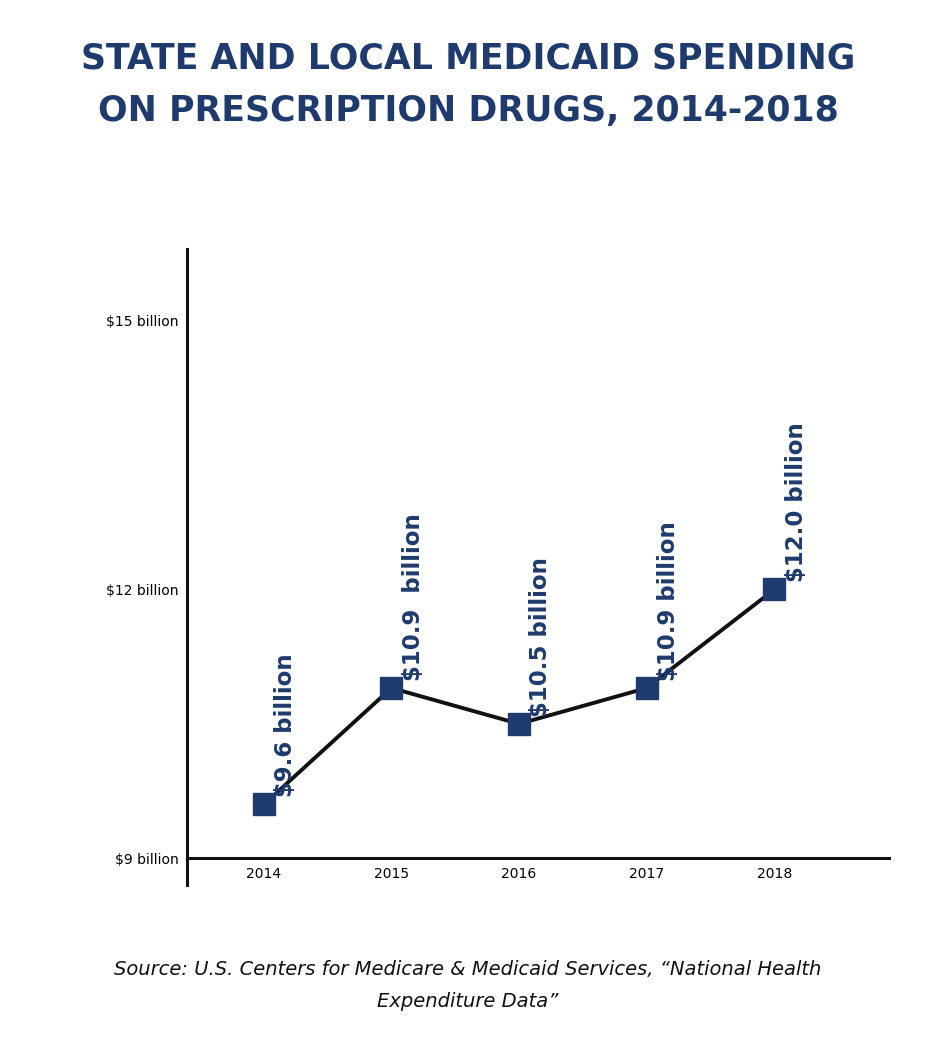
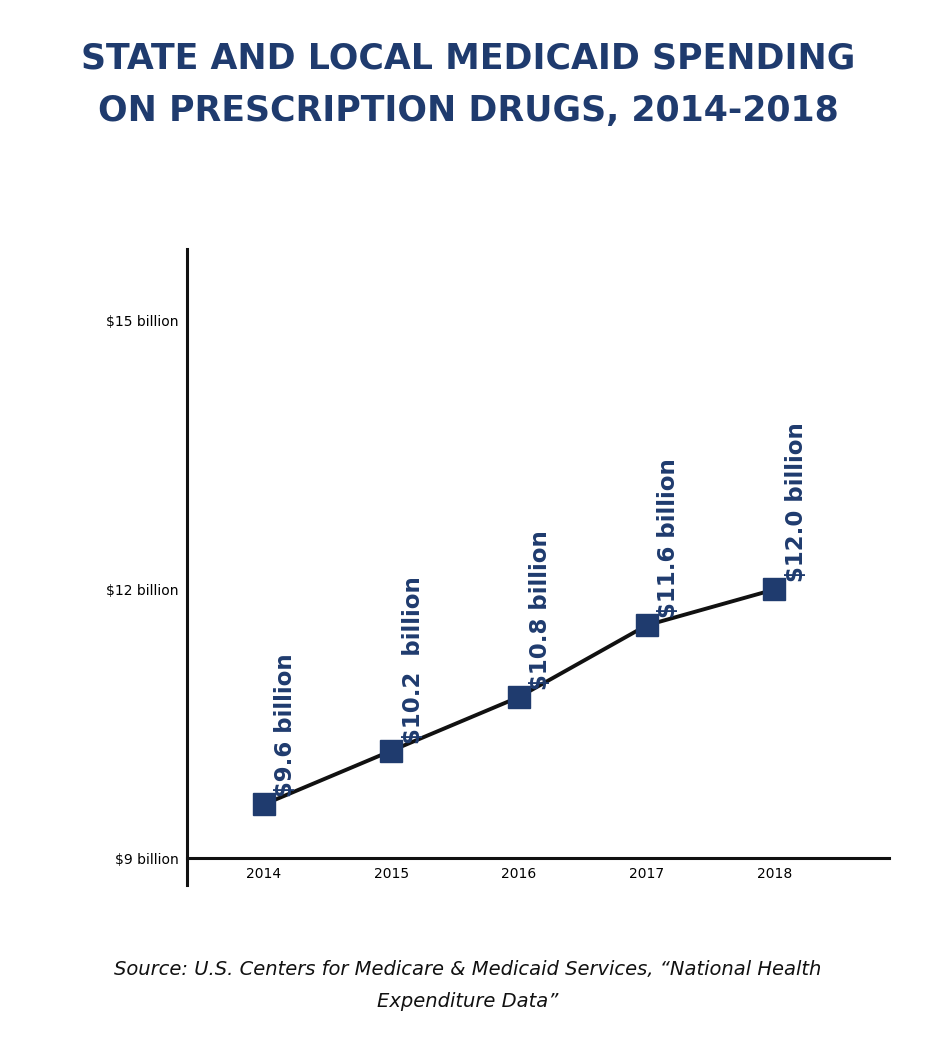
2015: $10.9 -> $10.2
2016: $10.5 -> $10.8
2017: $10.9 -> $11.6
